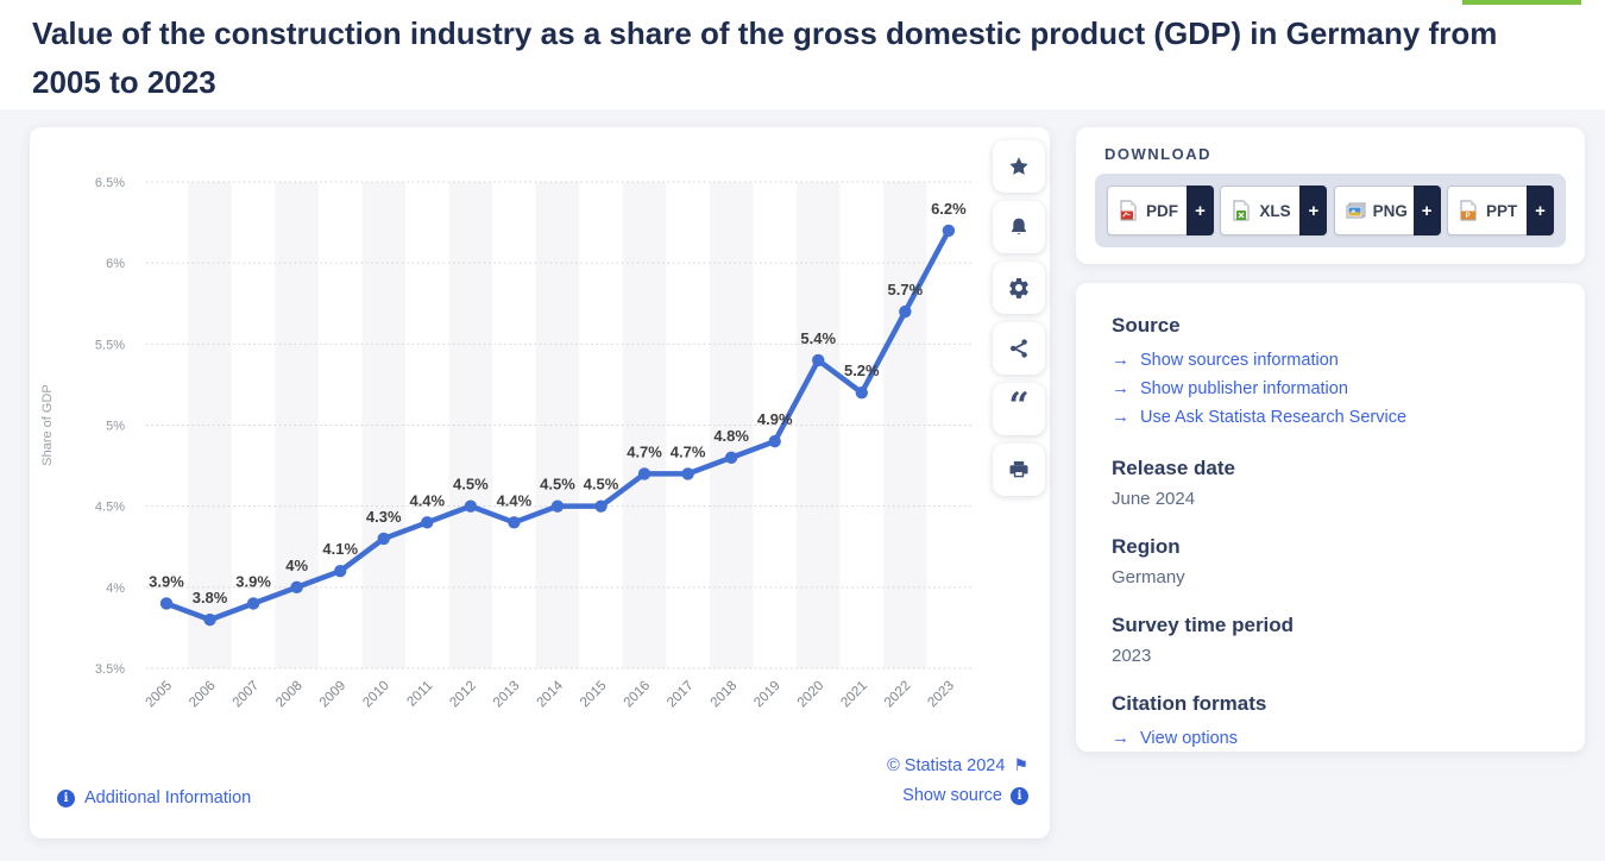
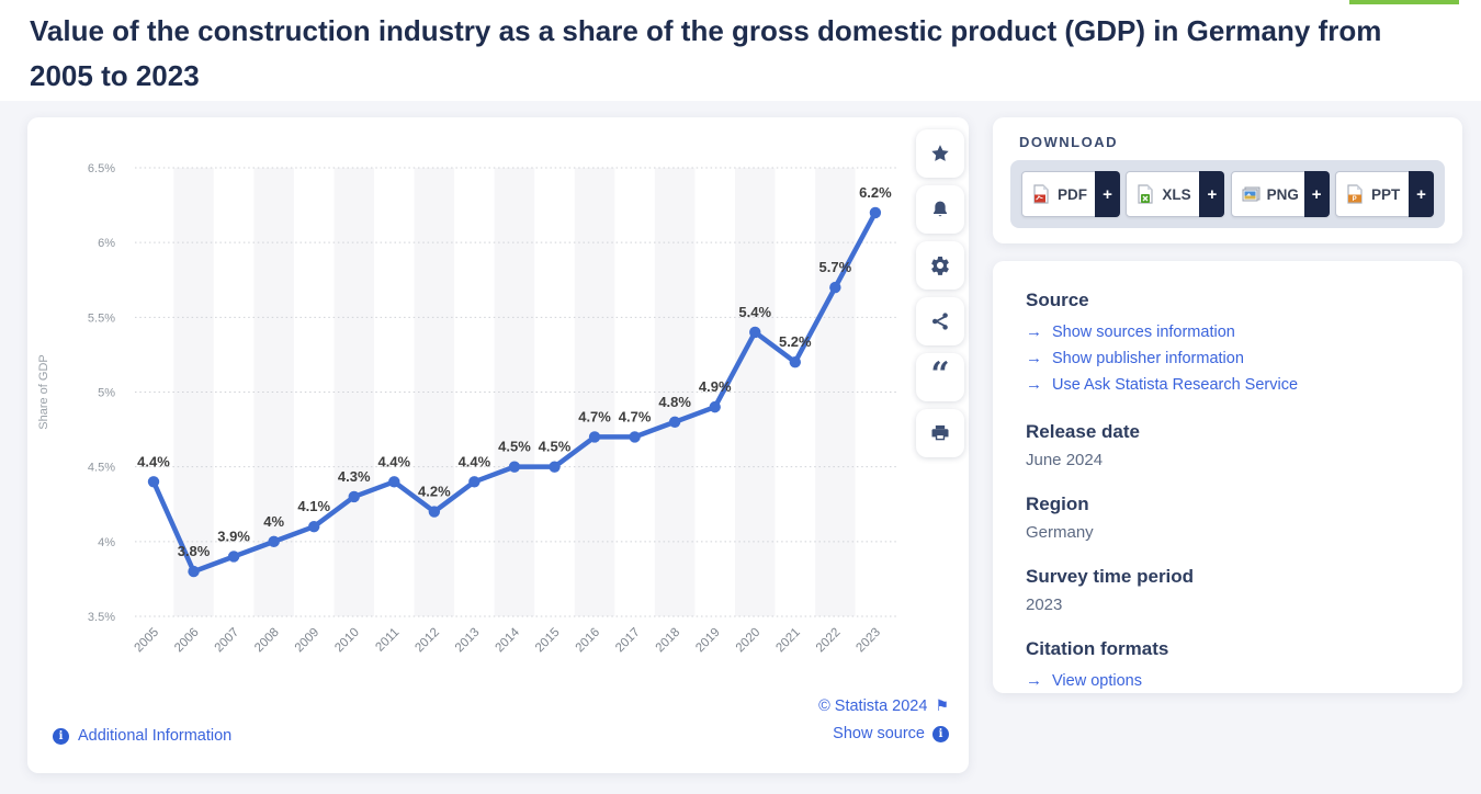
2005: 3.9% -> 4.4%
2012: 4.5% -> 4.2%
